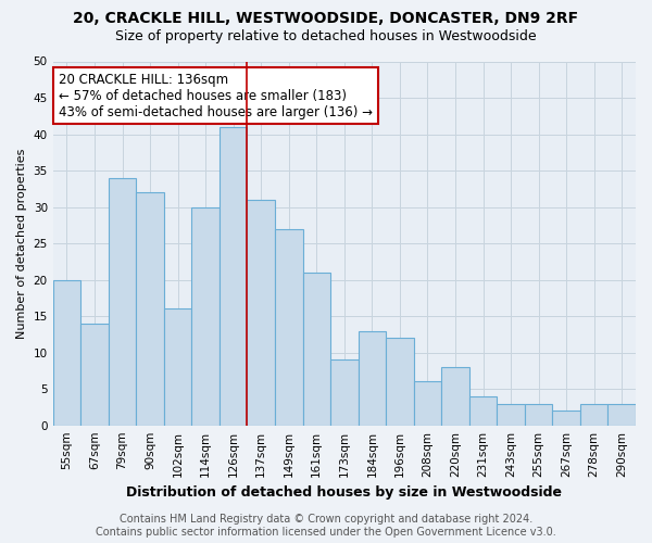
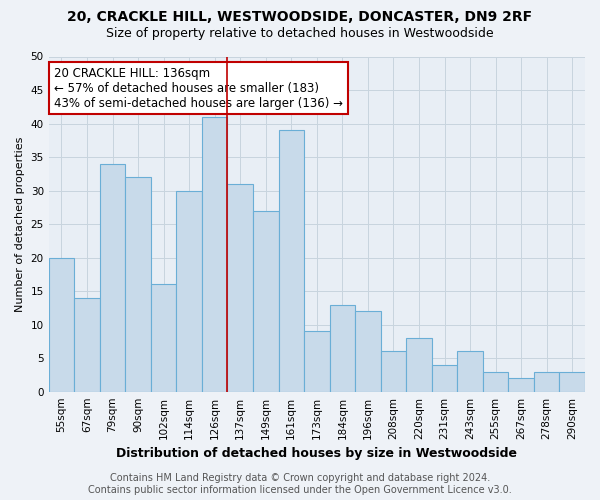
161sqm: 21 -> 39
243sqm: 3 -> 6
